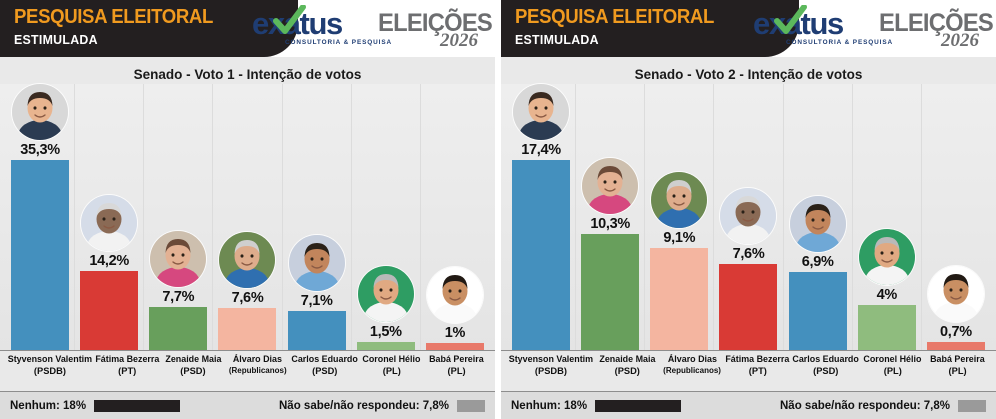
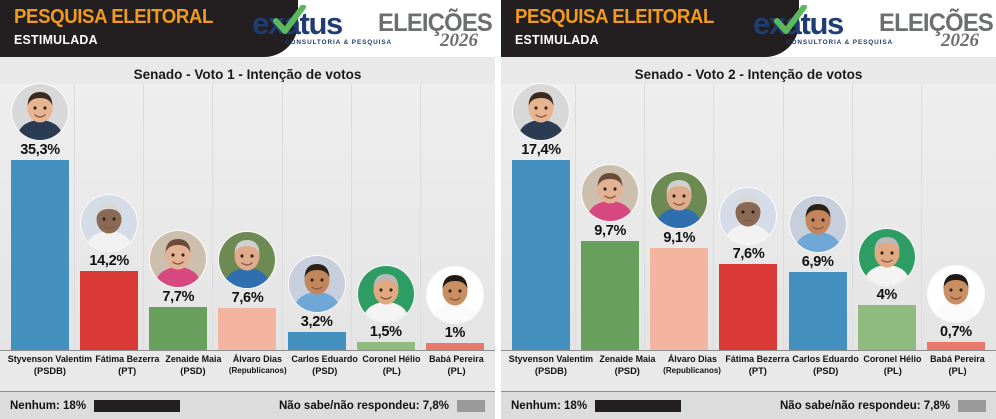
Senado - Voto 1 - Intenção de votos/Carlos Eduardo: 7,1% -> 3,2%
Senado - Voto 2 - Intenção de votos/Zenaide Maia: 10,3% -> 9,7%
